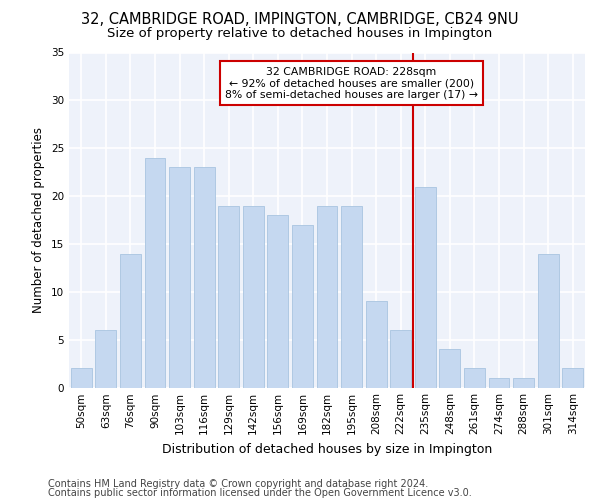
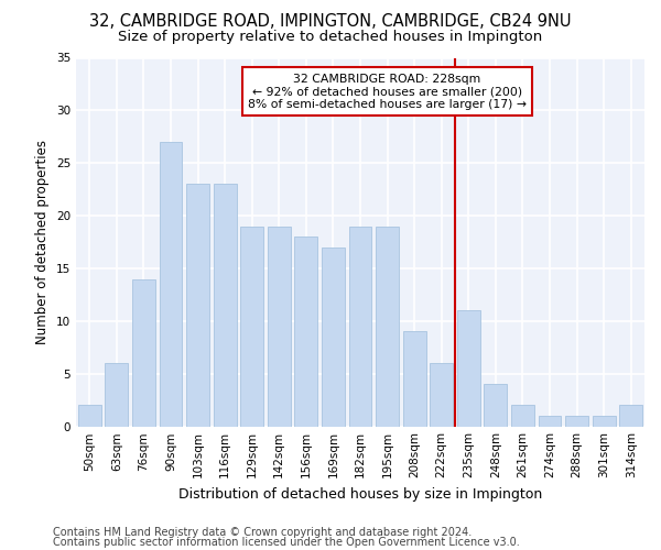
90sqm: 24 -> 27
235sqm: 21 -> 11
301sqm: 14 -> 1
